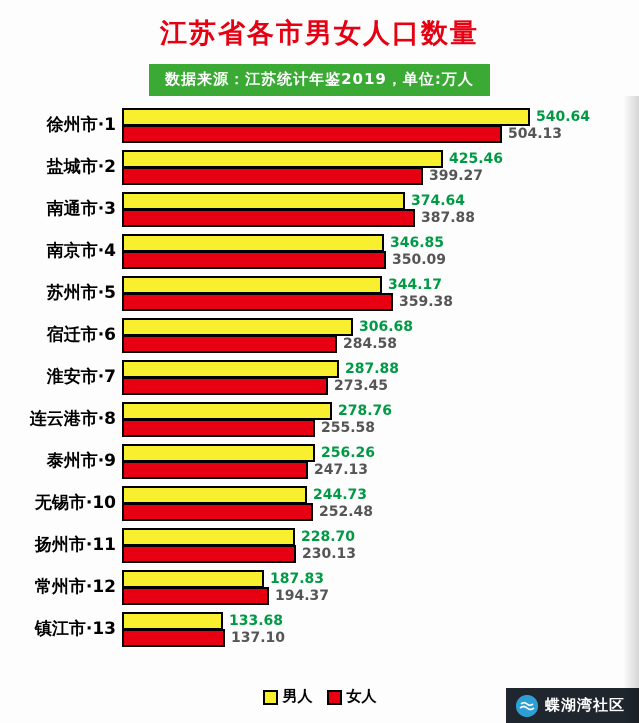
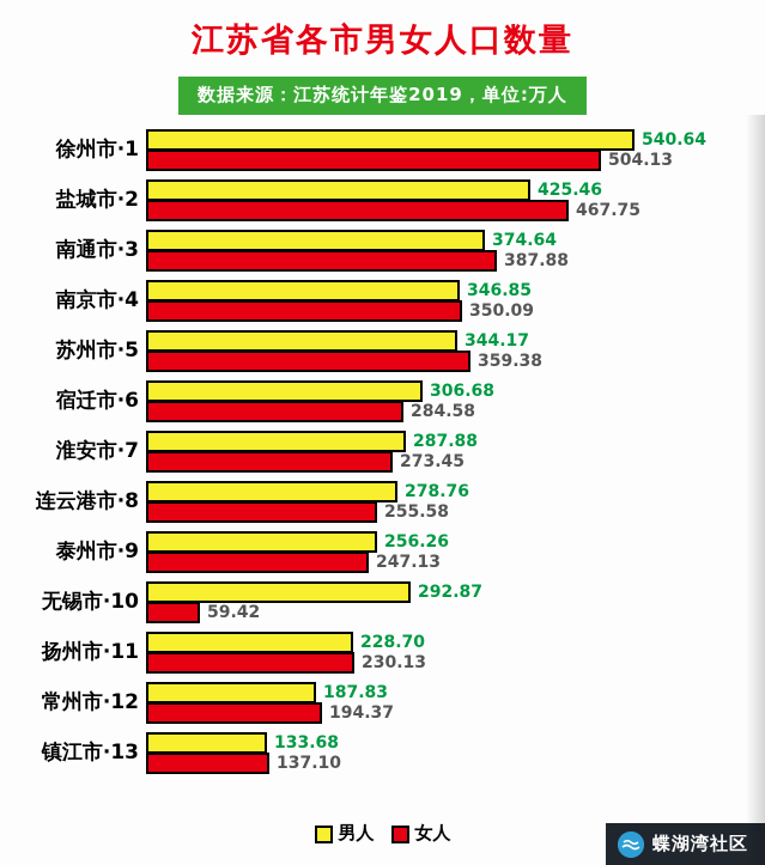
女人/盐城市·2: 399.27 -> 467.75
男人/无锡市·10: 244.73 -> 292.87
女人/无锡市·10: 252.48 -> 59.42
